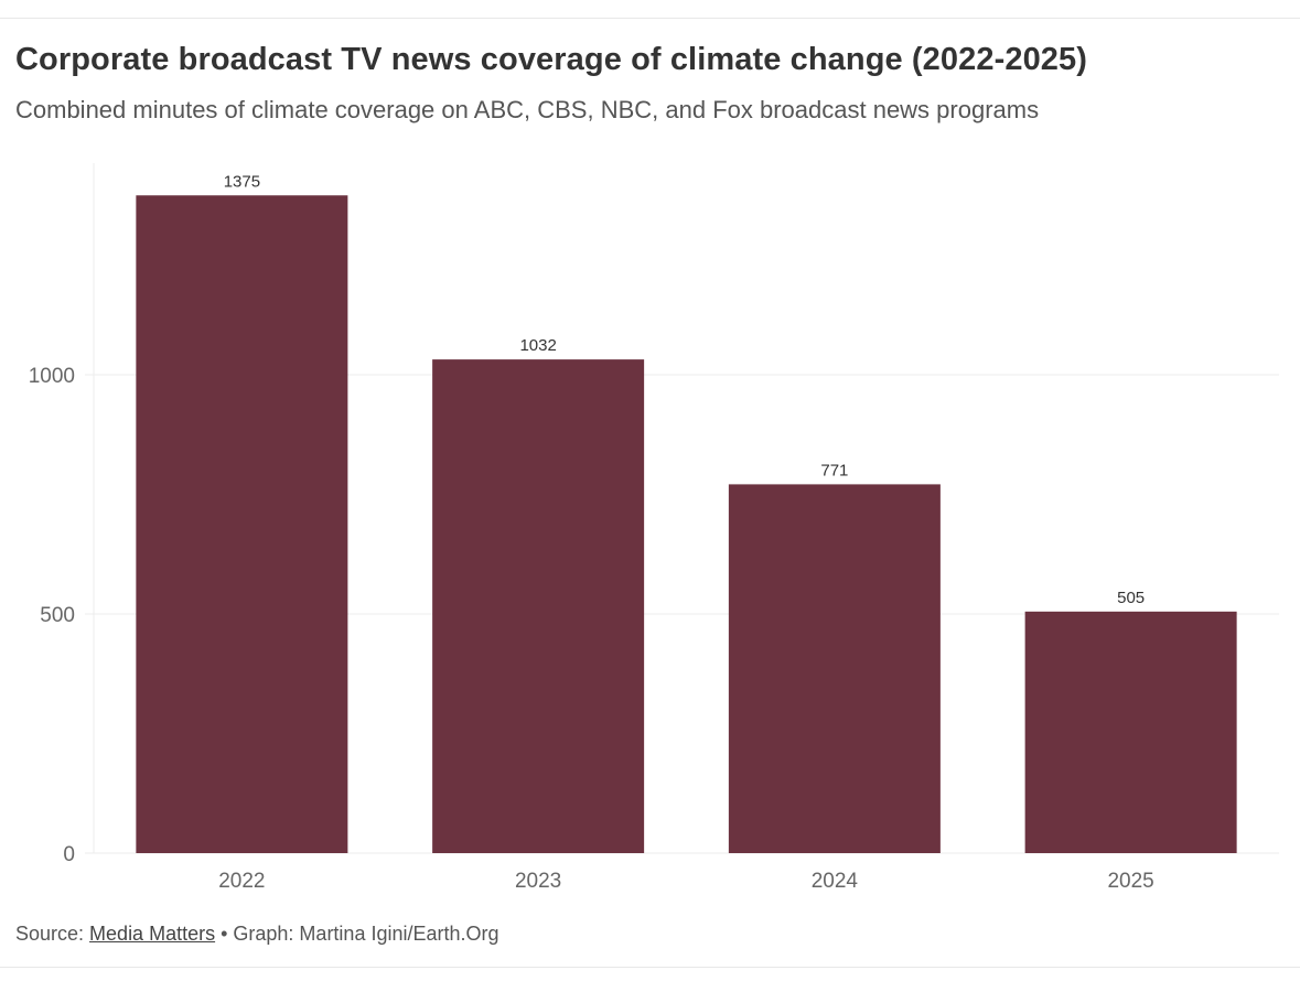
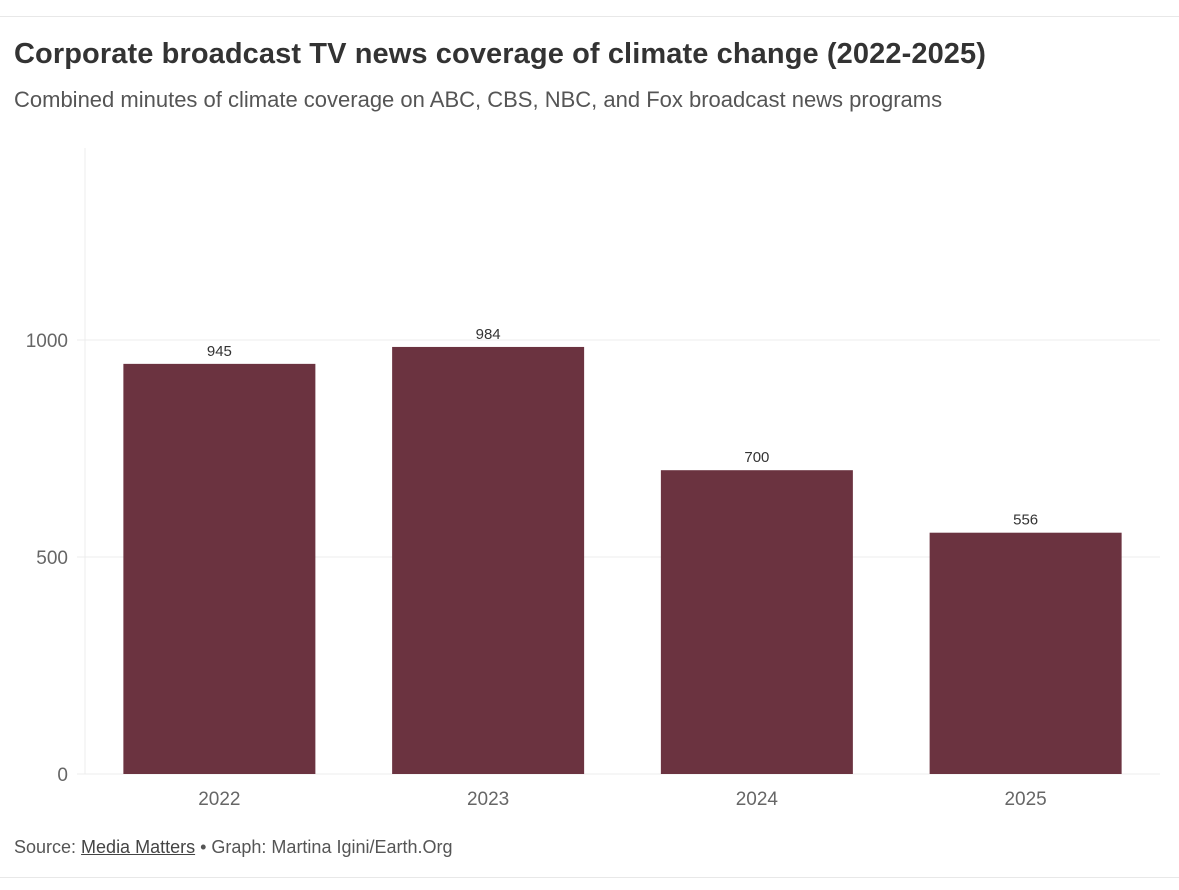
2022: 1375 -> 945
2023: 1032 -> 984
2024: 771 -> 700
2025: 505 -> 556
